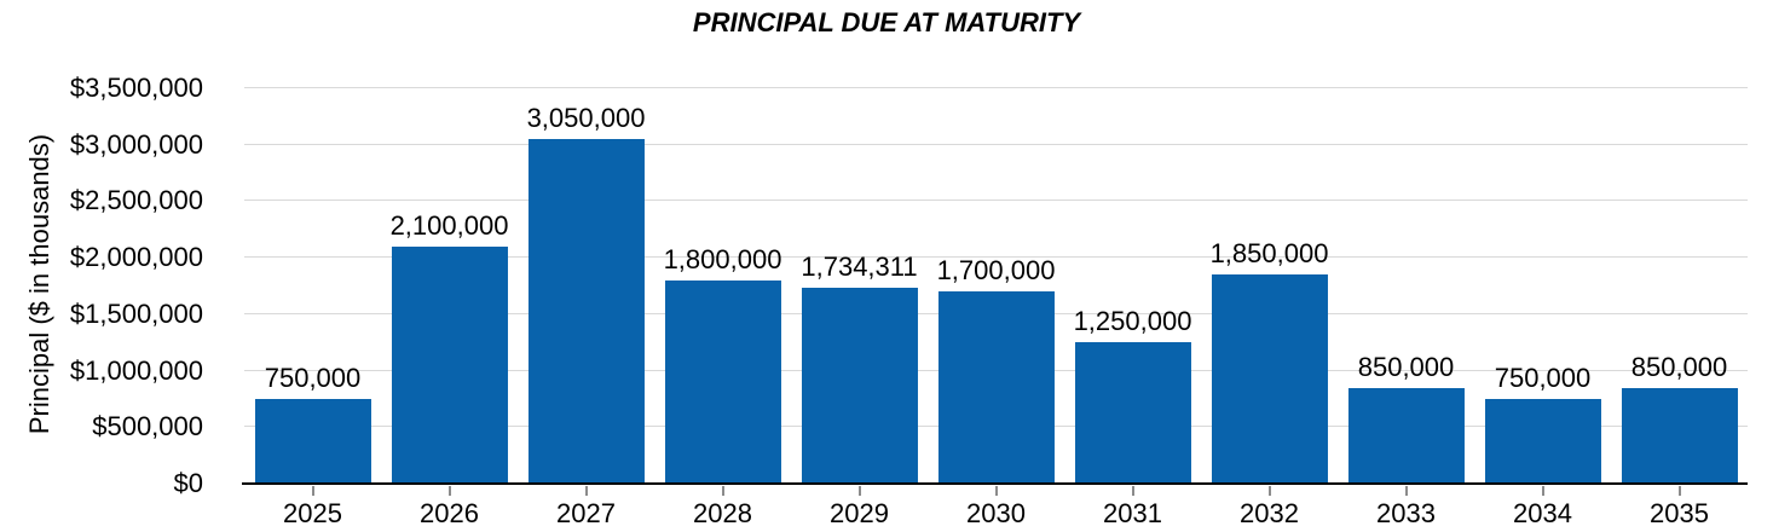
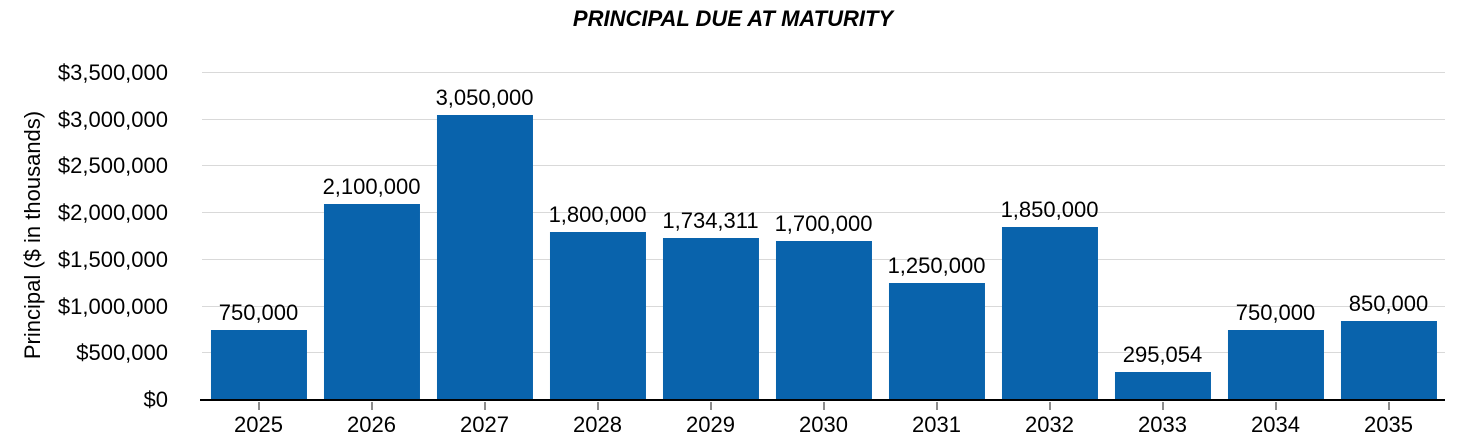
2033: 850,000 -> 295,054
